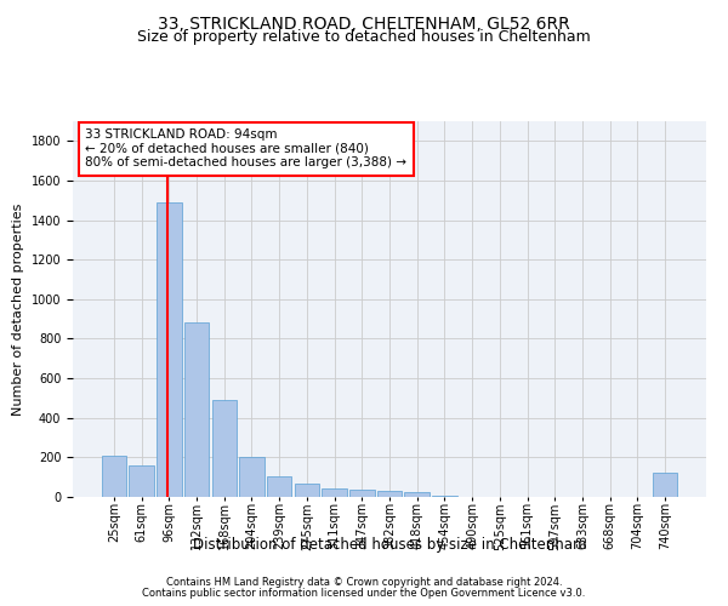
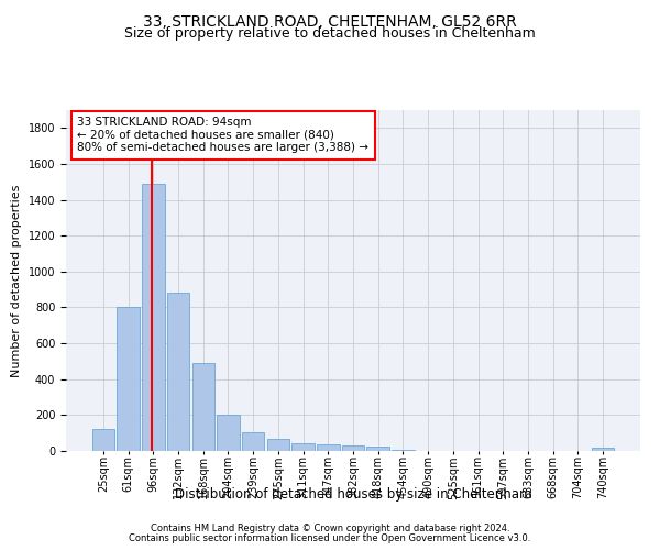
25sqm: 210 -> 120
61sqm: 160 -> 800
740sqm: 120 -> 20
